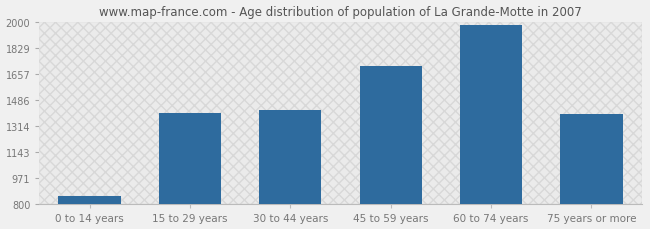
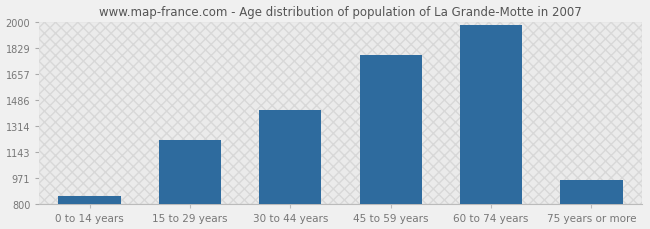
15 to 29 years: 1400 -> 1220
45 to 59 years: 1710 -> 1780
75 years or more: 1390 -> 960
